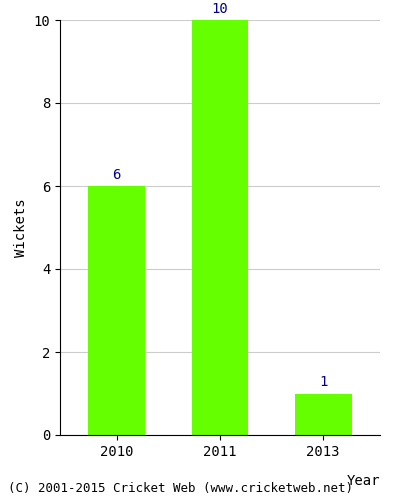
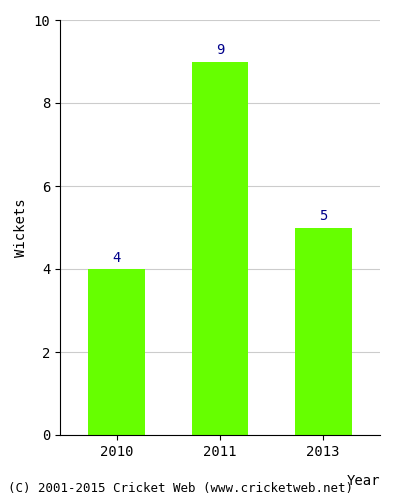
2010: 6 -> 4
2011: 10 -> 9
2013: 1 -> 5
